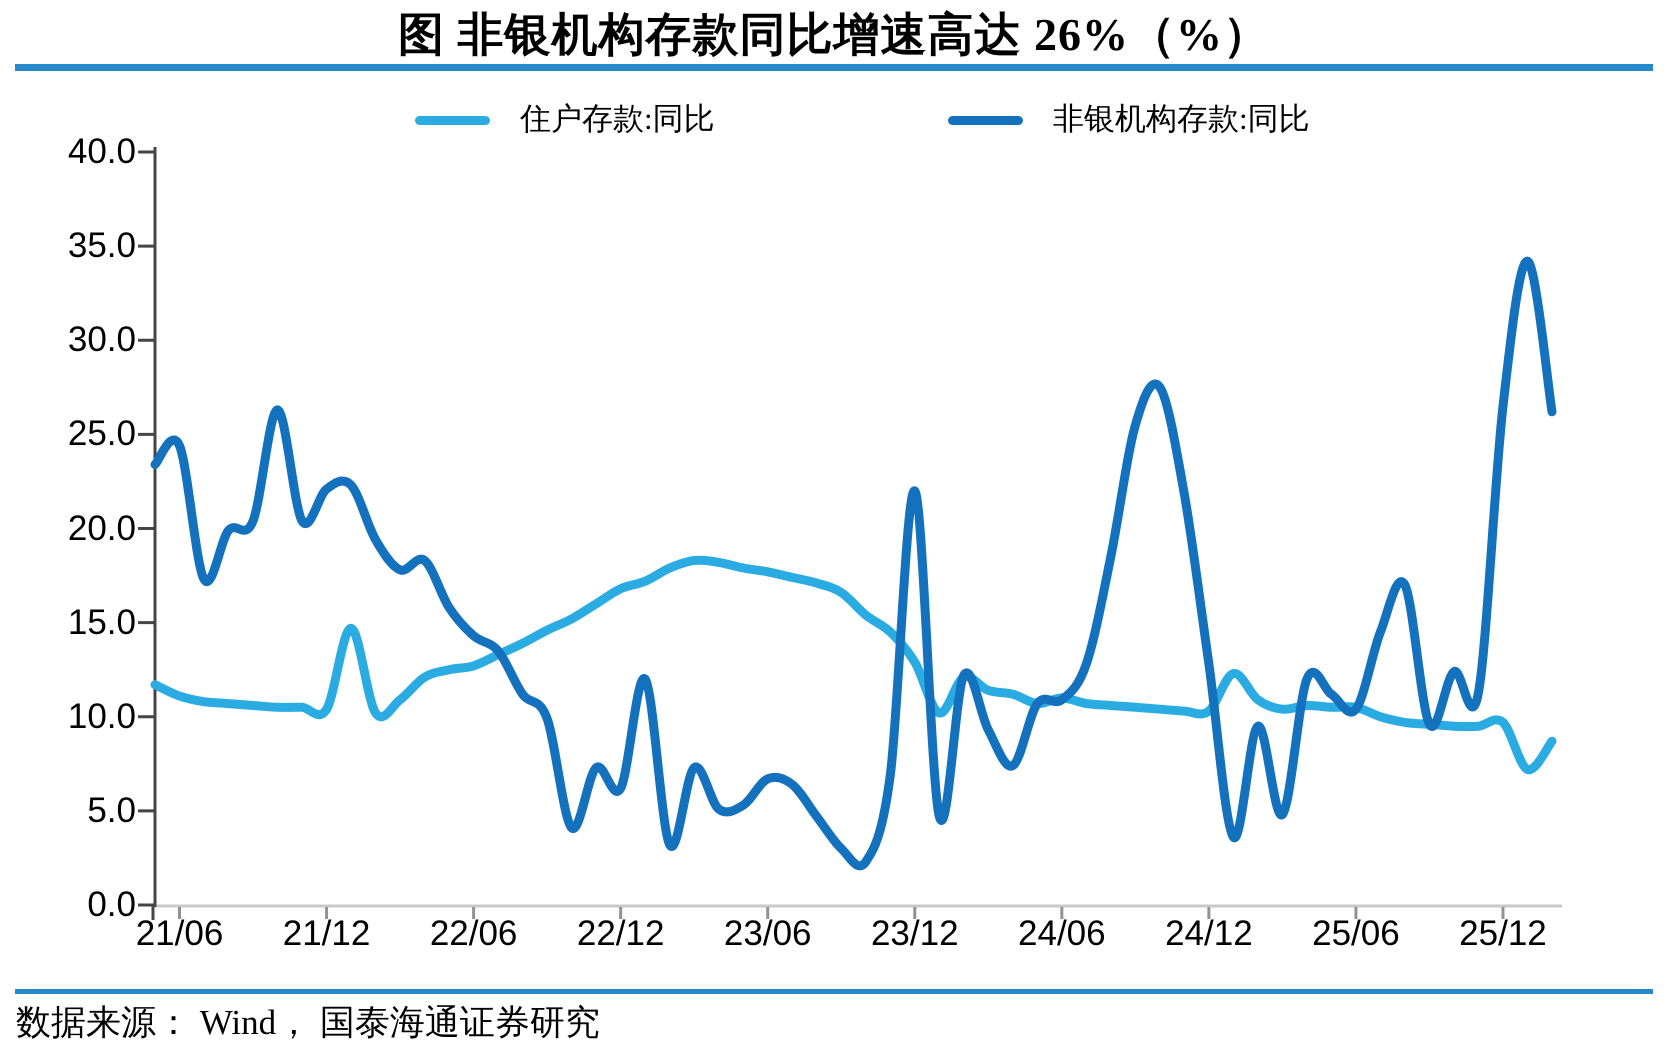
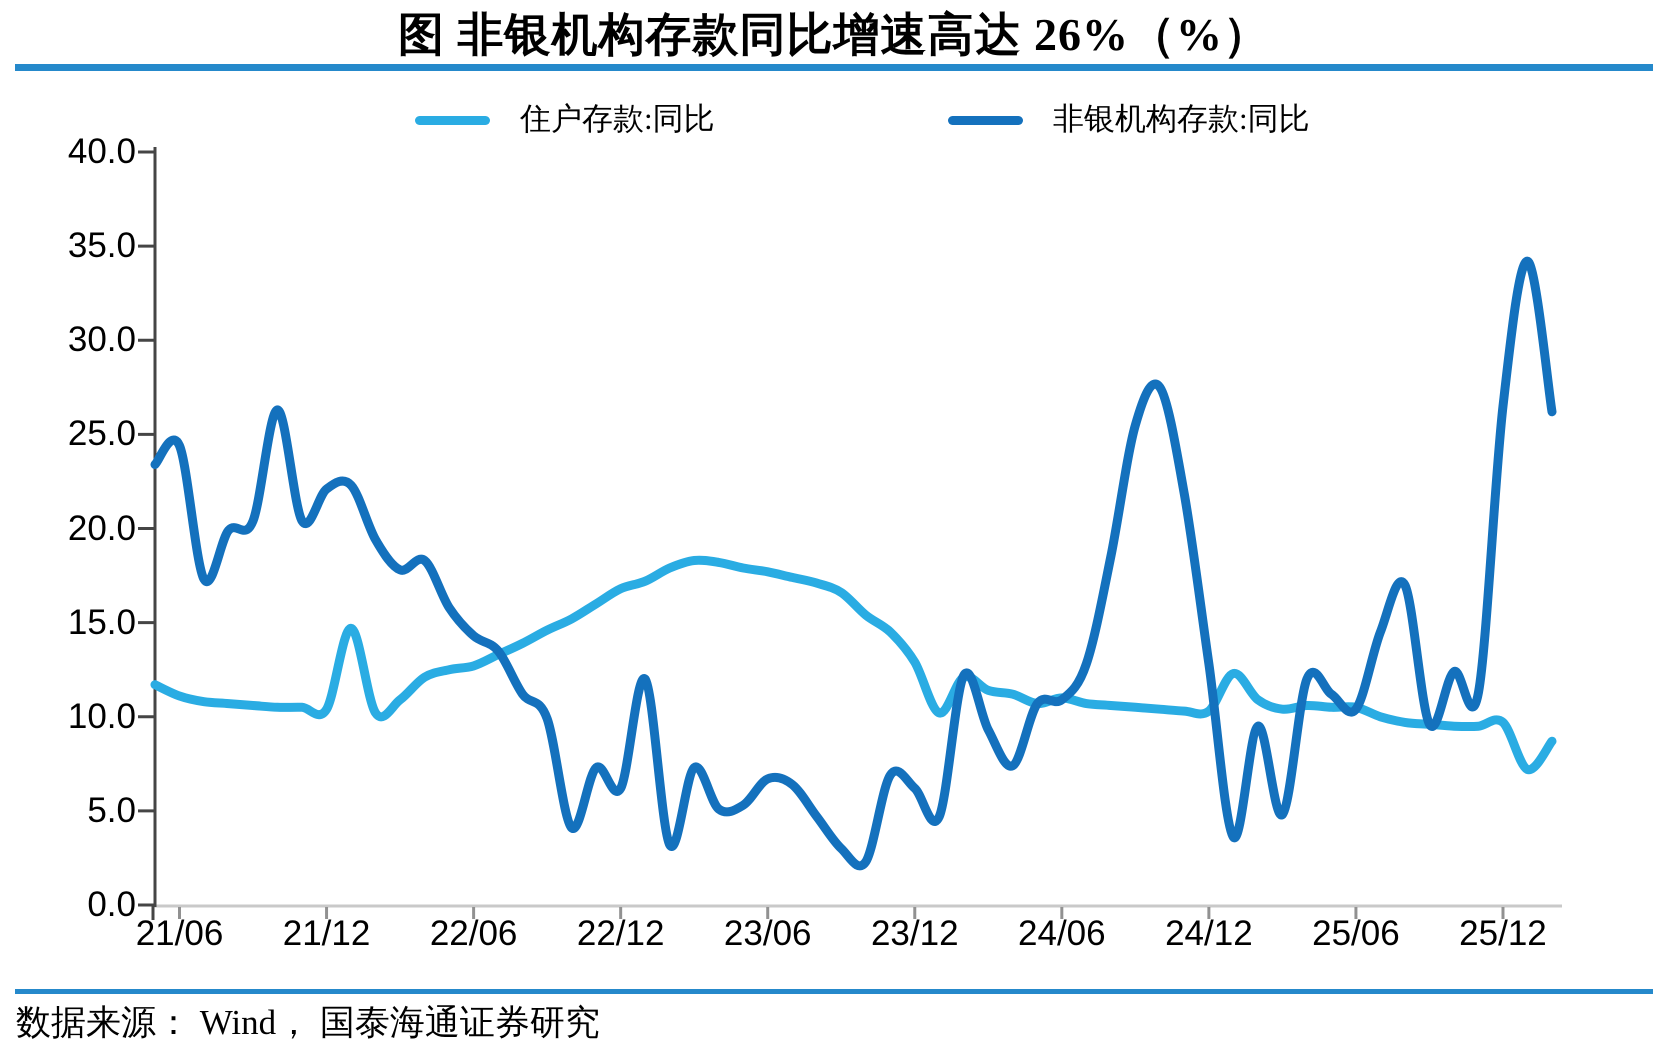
非银机构存款:同比/23/12: 22.0 -> 6.2
